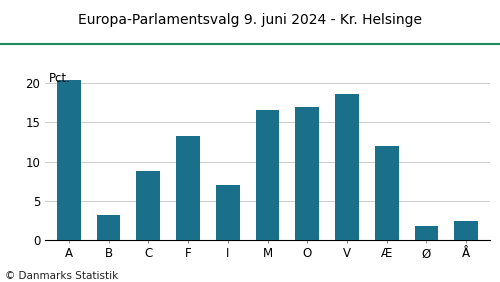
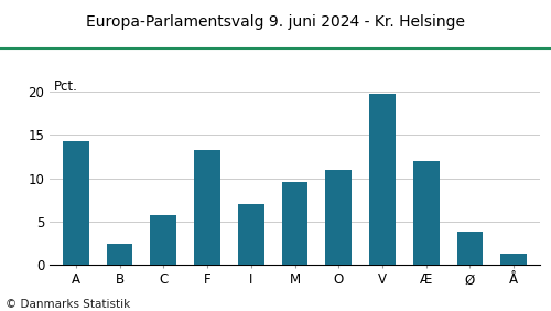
A: 20.4 -> 14.3
B: 3.2 -> 2.4
C: 8.8 -> 5.7
M: 16.6 -> 9.6
O: 17.0 -> 11.0
V: 18.6 -> 19.8
Ø: 1.8 -> 3.8
Å: 2.4 -> 1.2
